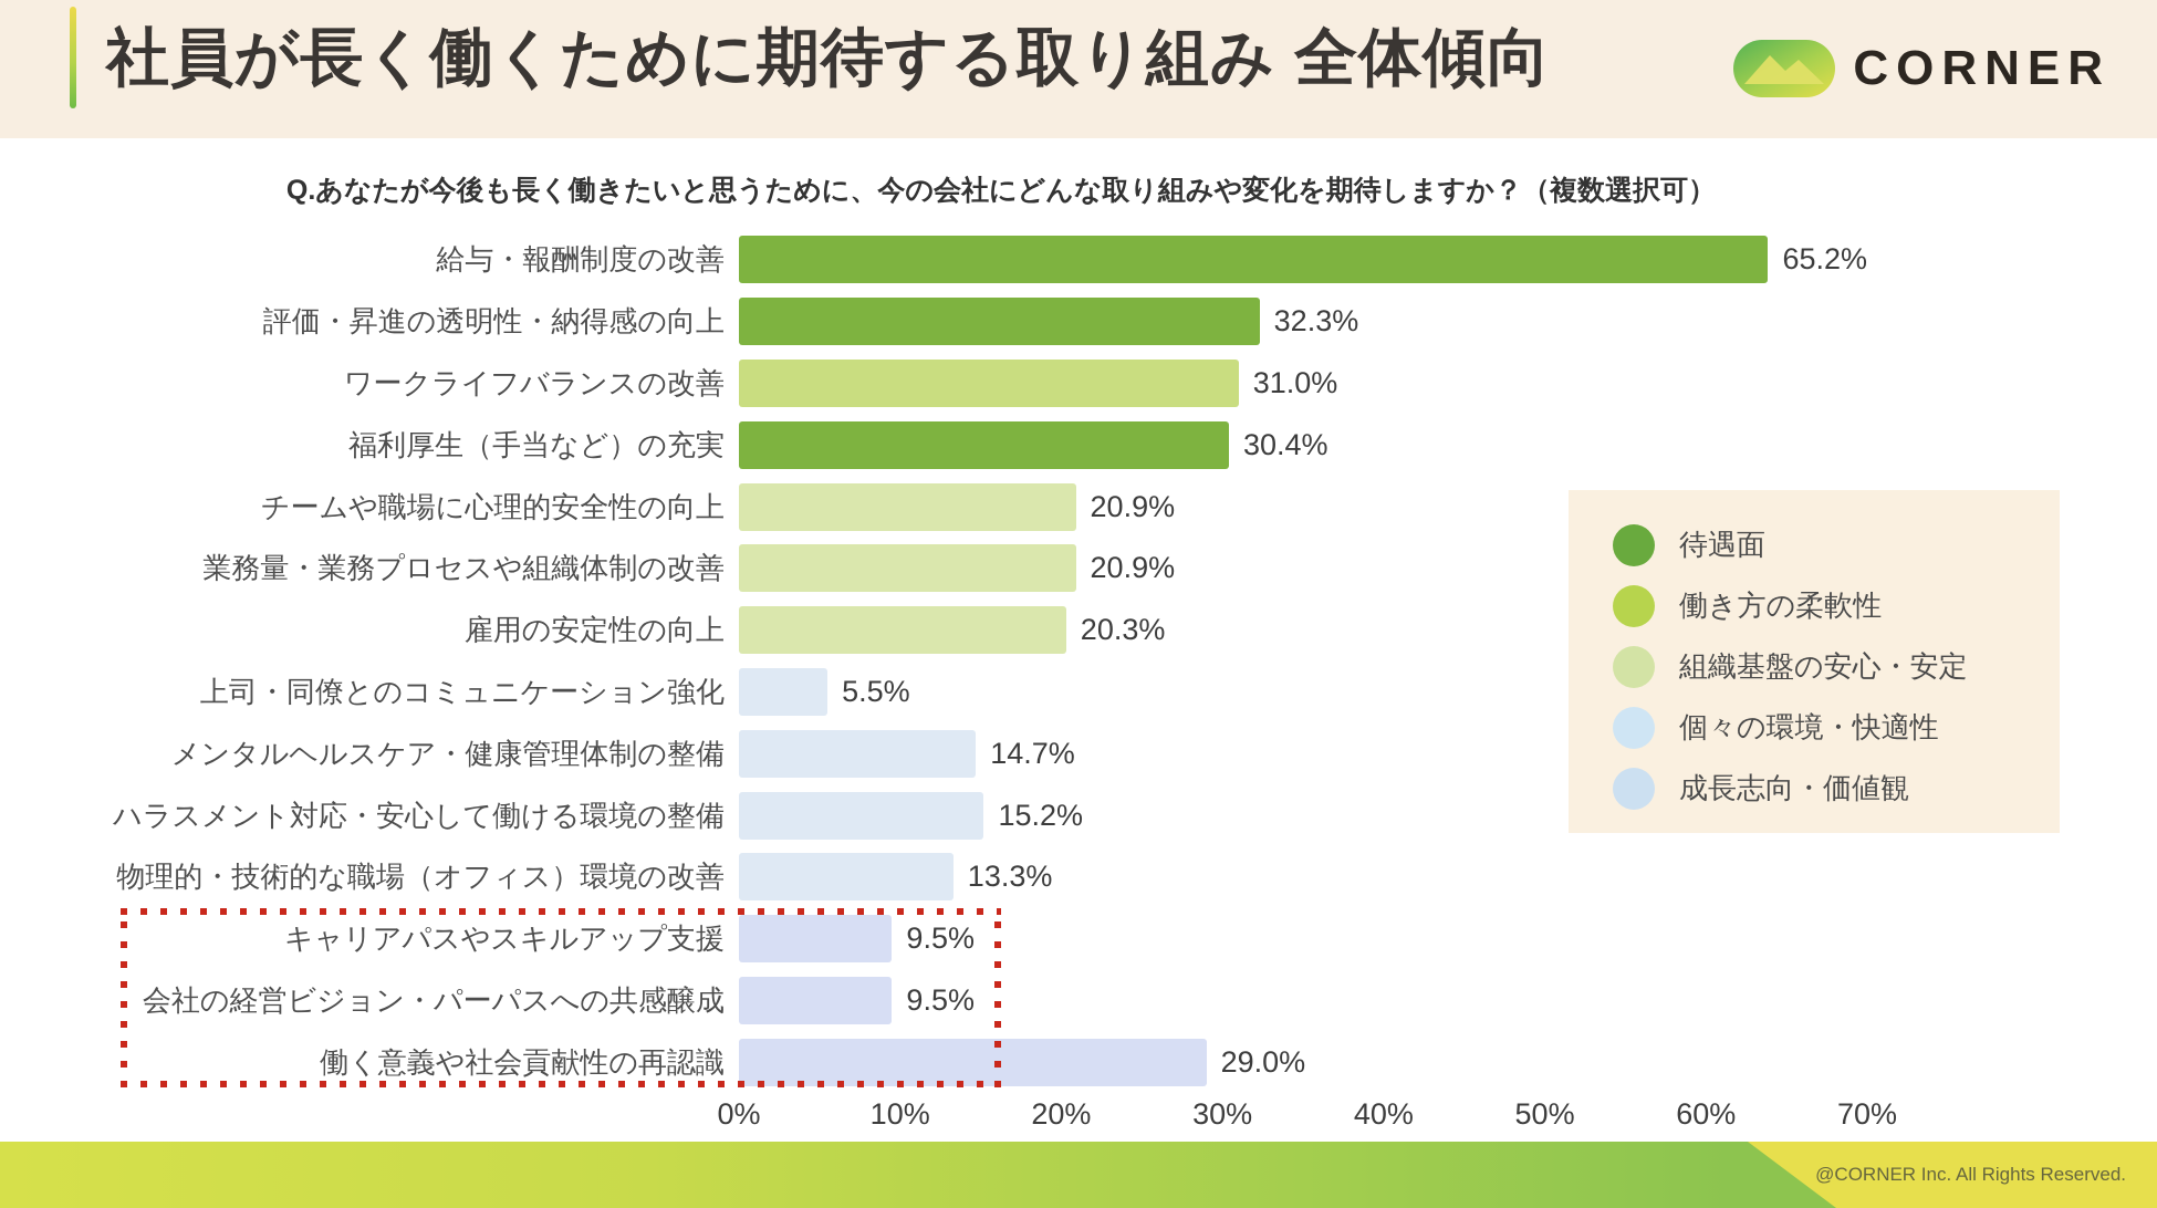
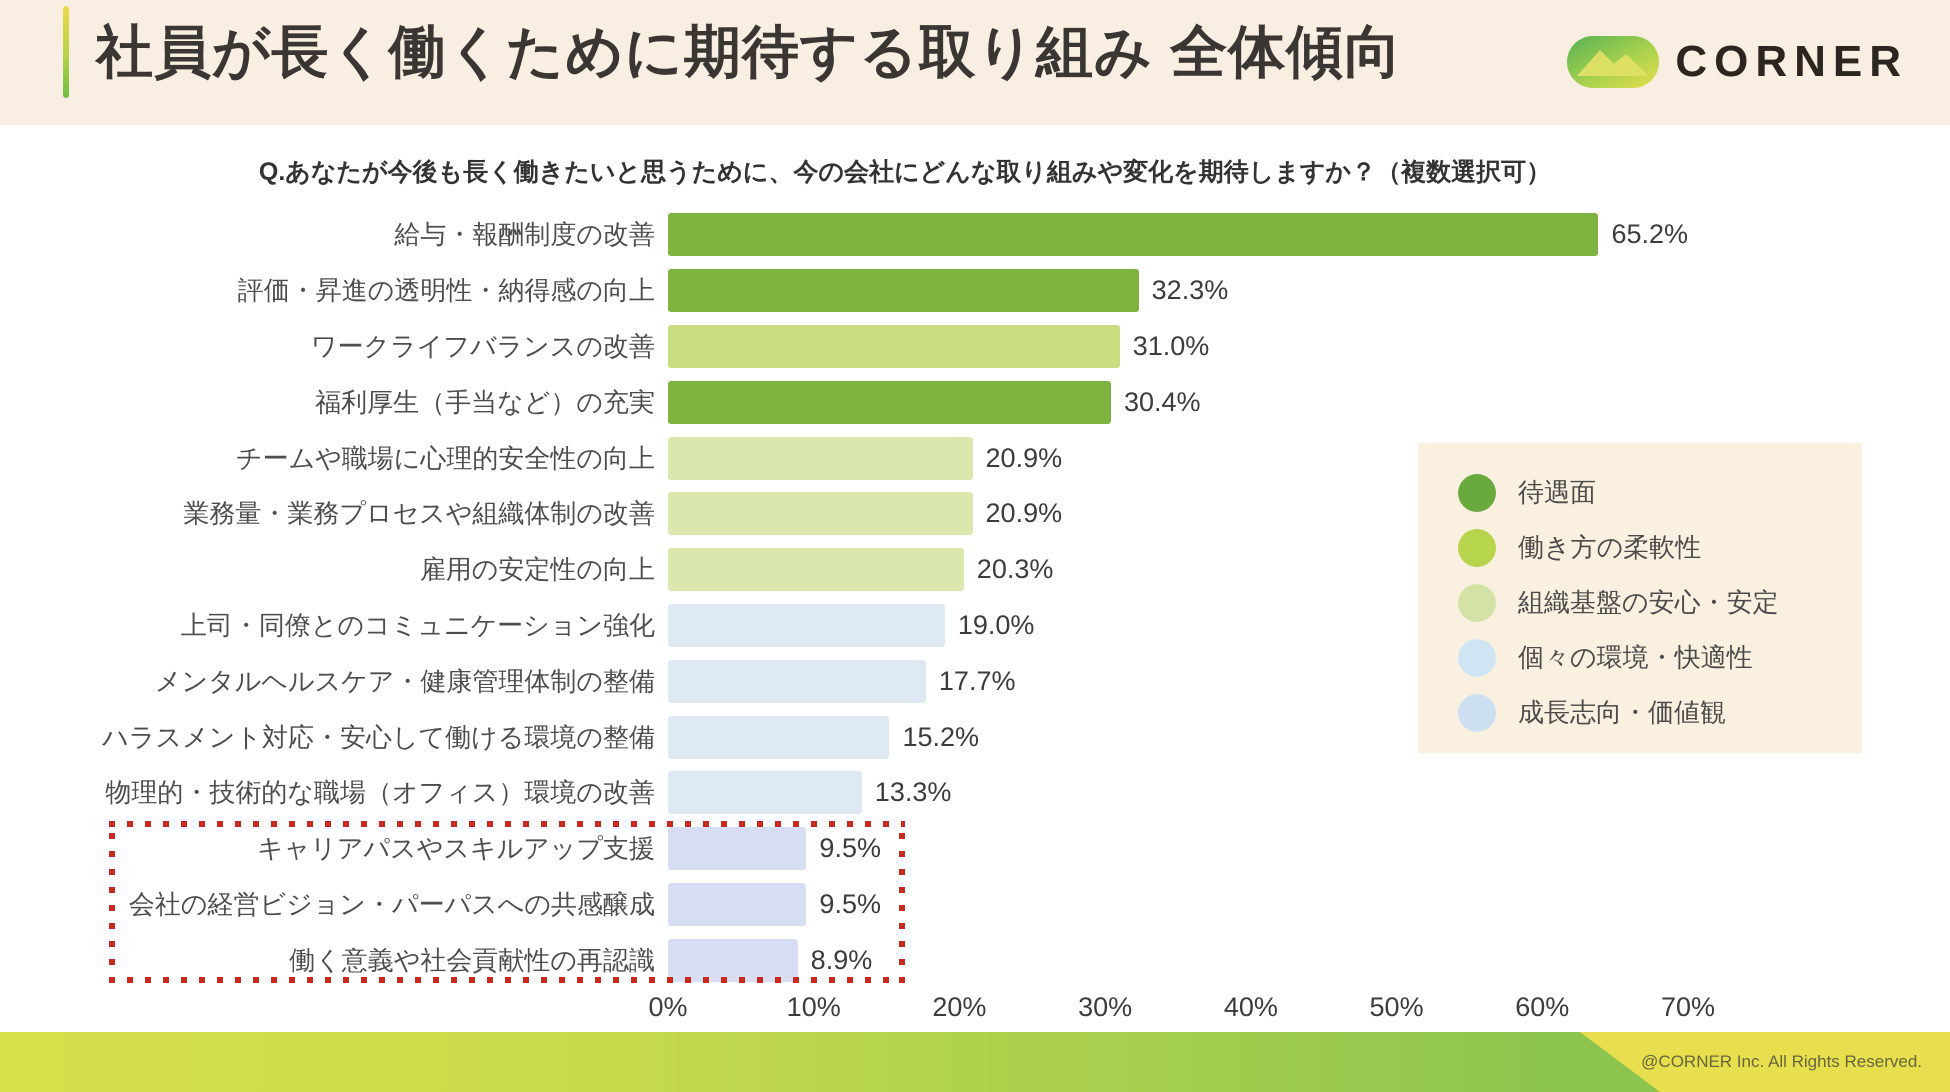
上司・同僚とのコミュニケーション強化: 5.5% -> 19.0%
メンタルヘルスケア・健康管理体制の整備: 14.7% -> 17.7%
働く意義や社会貢献性の再認識: 29.0% -> 8.9%
